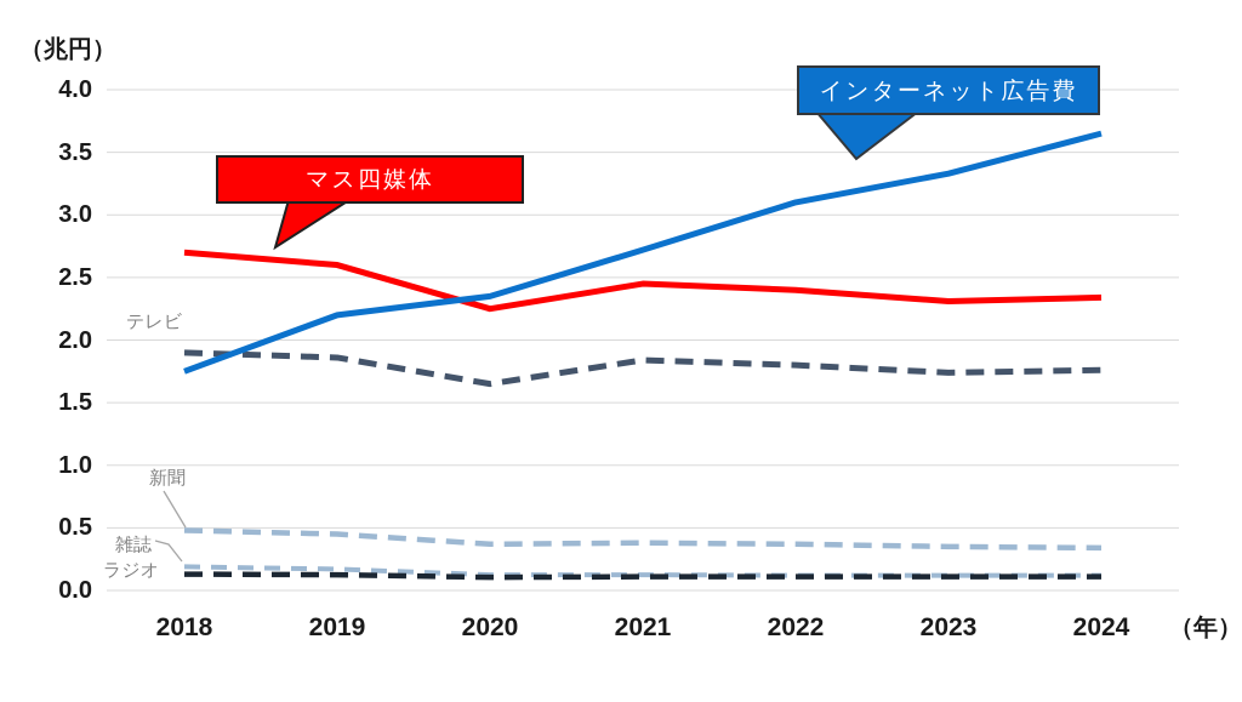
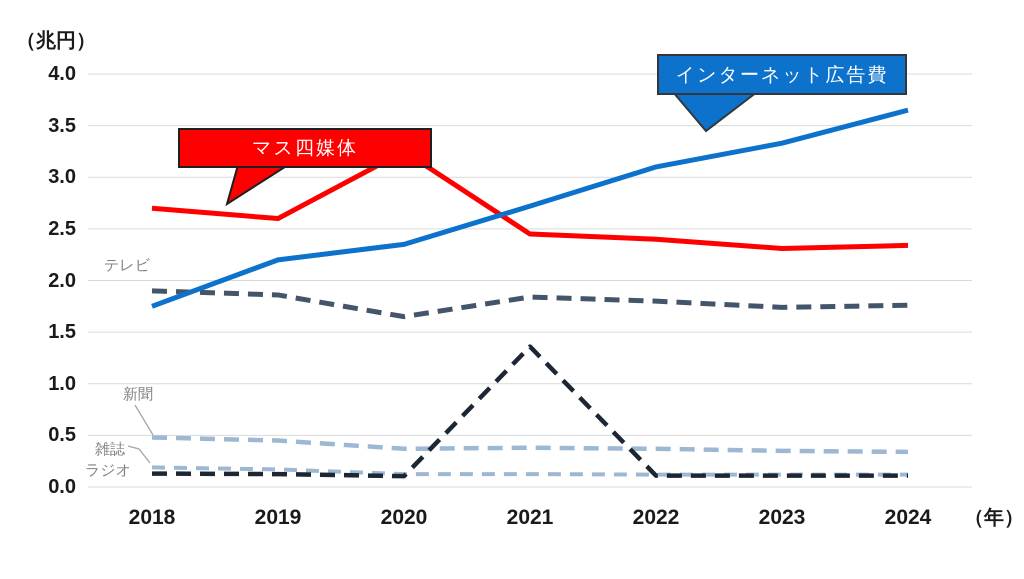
マス四媒体/2020: 2.25 -> 3.25
ラジオ/2021: 0.11 -> 1.36
